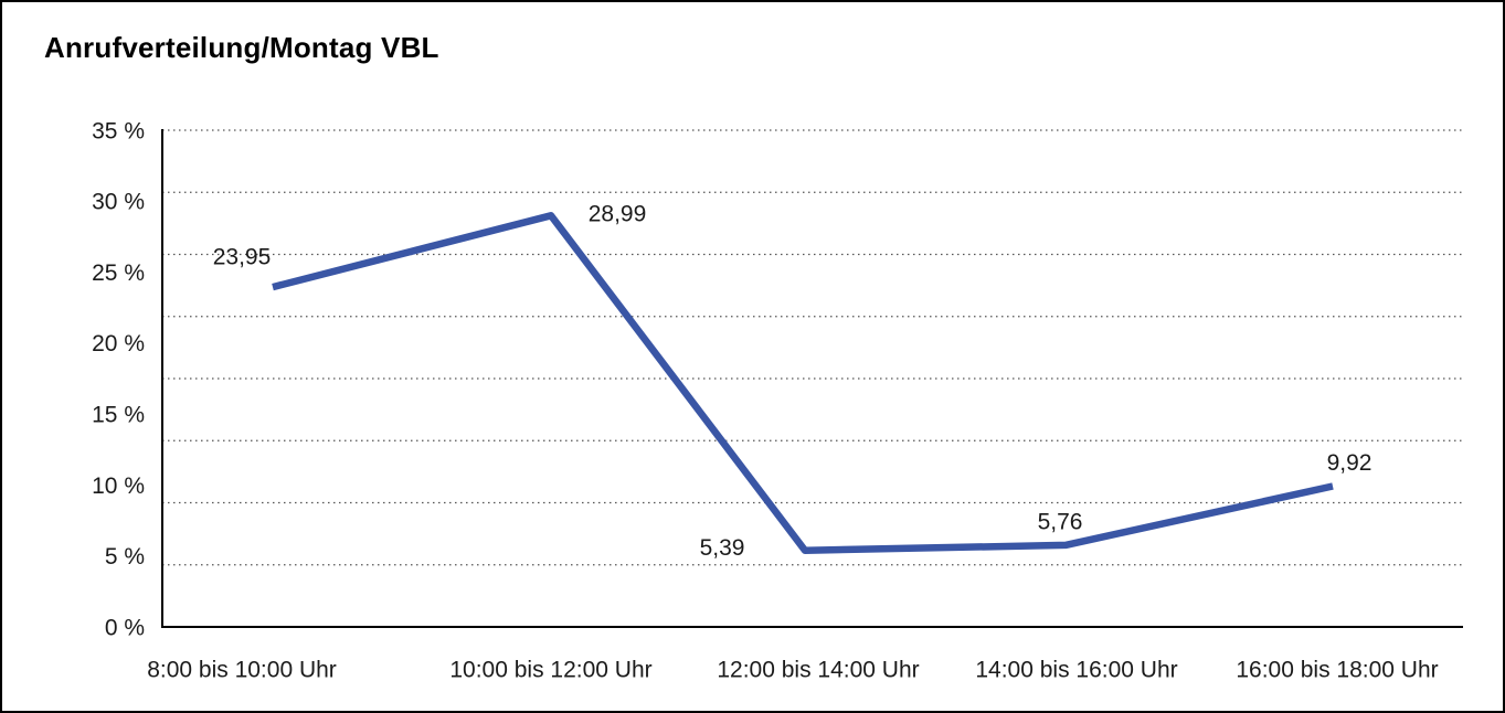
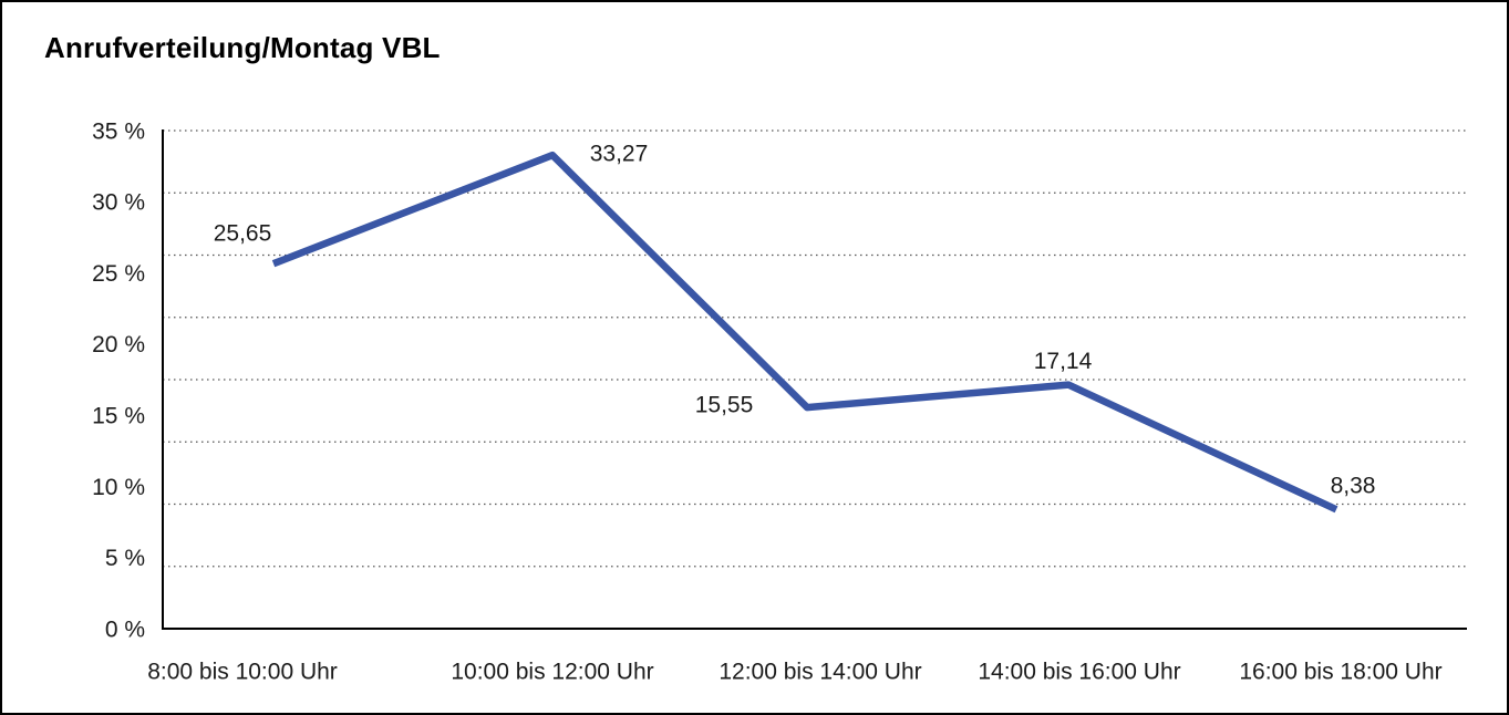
8:00 bis 10:00 Uhr: 23,95 -> 25,65
10:00 bis 12:00 Uhr: 28,99 -> 33,27
12:00 bis 14:00 Uhr: 5,39 -> 15,55
14:00 bis 16:00 Uhr: 5,76 -> 17,14
16:00 bis 18:00 Uhr: 9,92 -> 8,38
